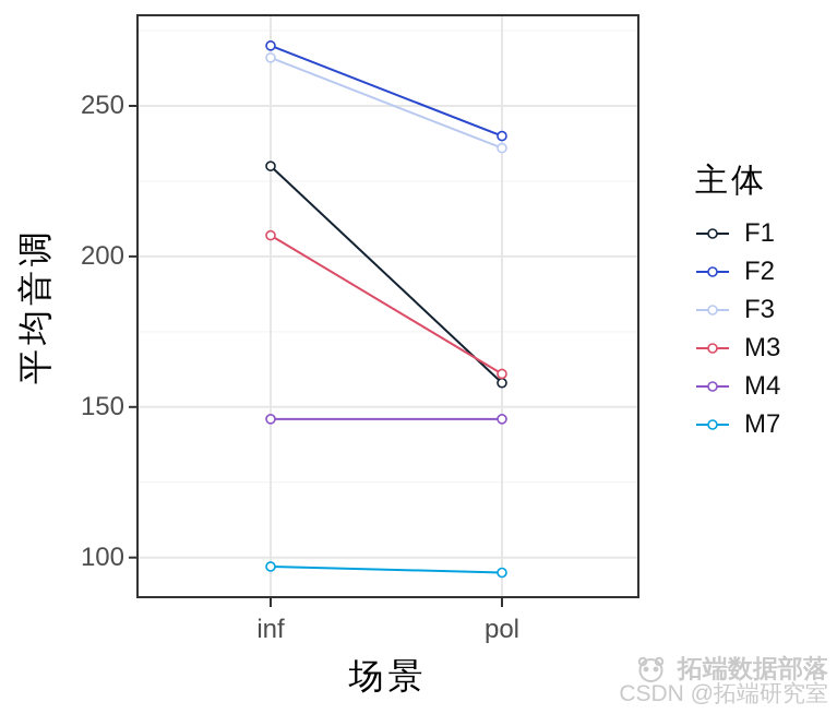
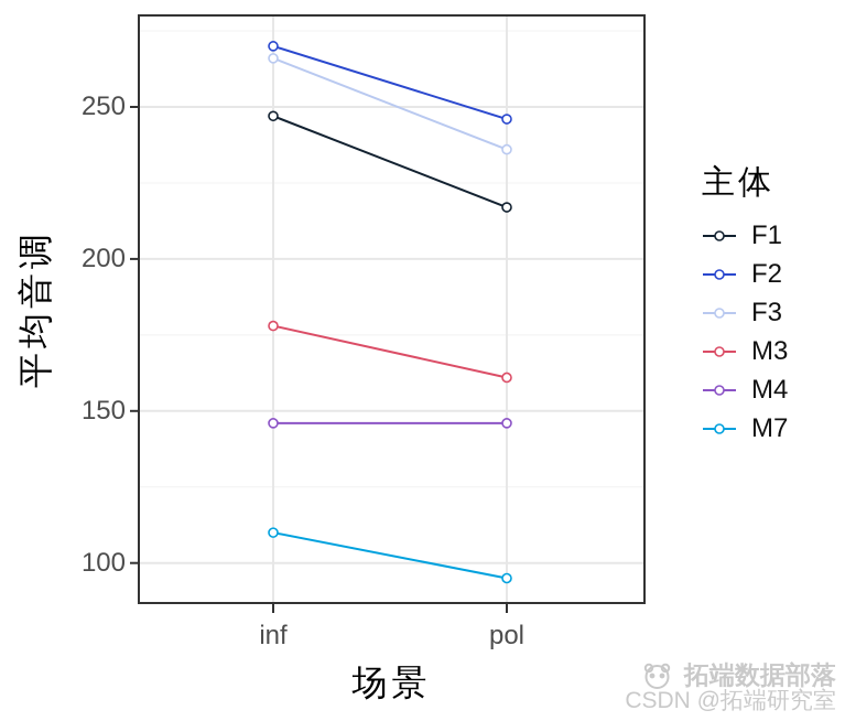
F1/inf: 230 -> 247
M3/inf: 207 -> 178
M7/inf: 97 -> 110
F1/pol: 158 -> 217
F2/pol: 240 -> 246
